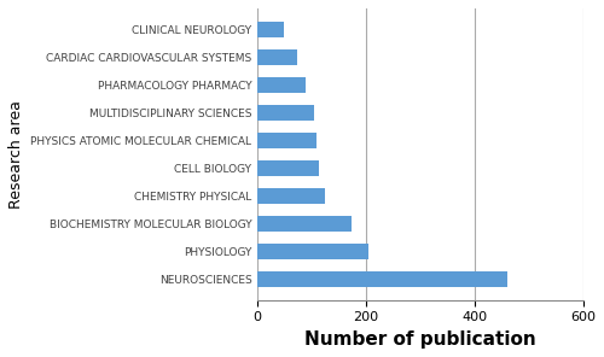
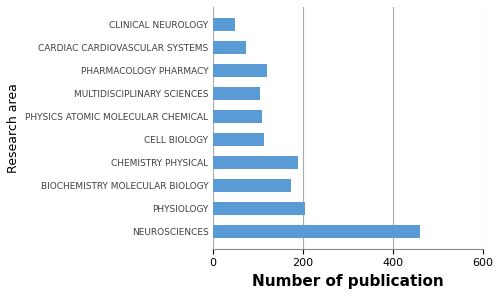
PHARMACOLOGY PHARMACY: 90 -> 120
CHEMISTRY PHYSICAL: 125 -> 190
